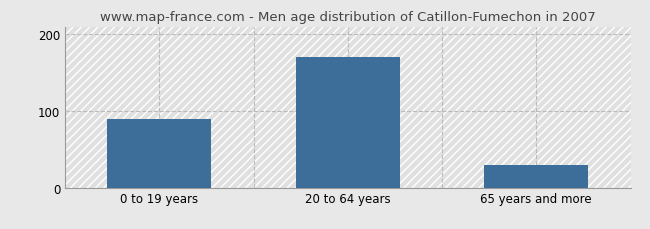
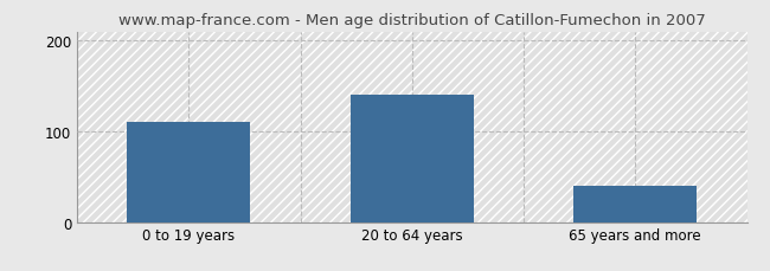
0 to 19 years: 90 -> 110
20 to 64 years: 170 -> 140
65 years and more: 30 -> 40
